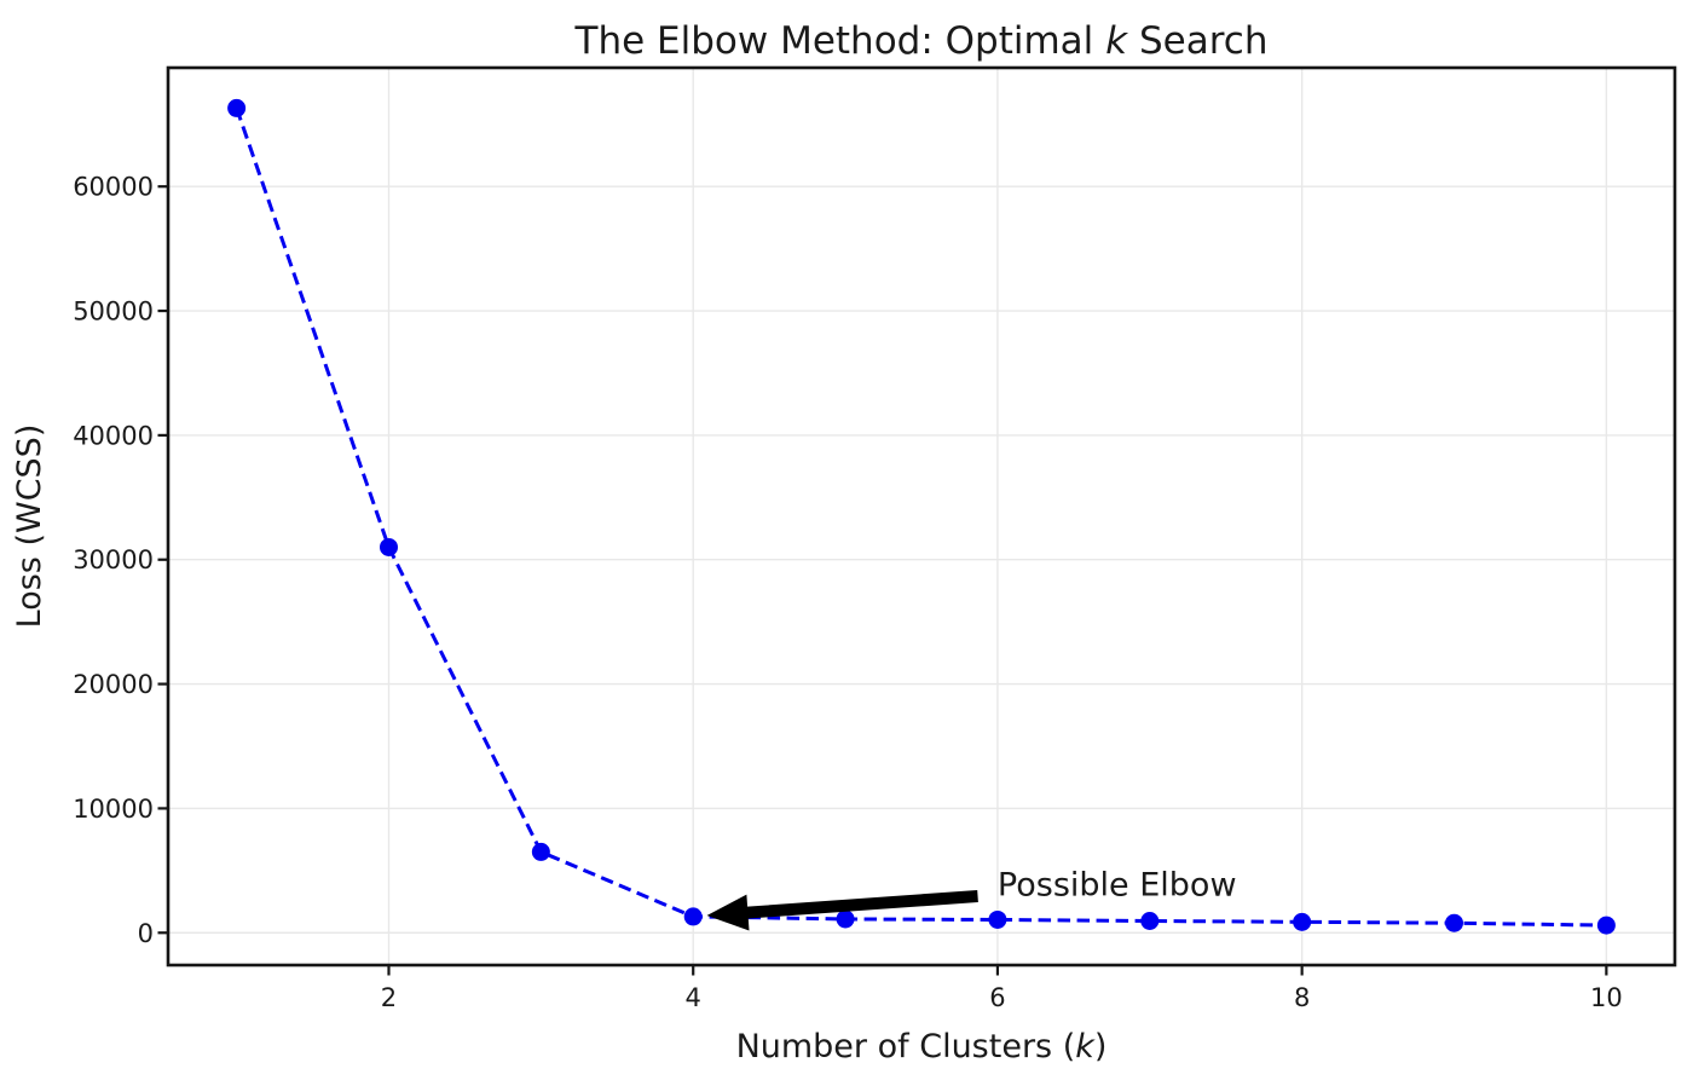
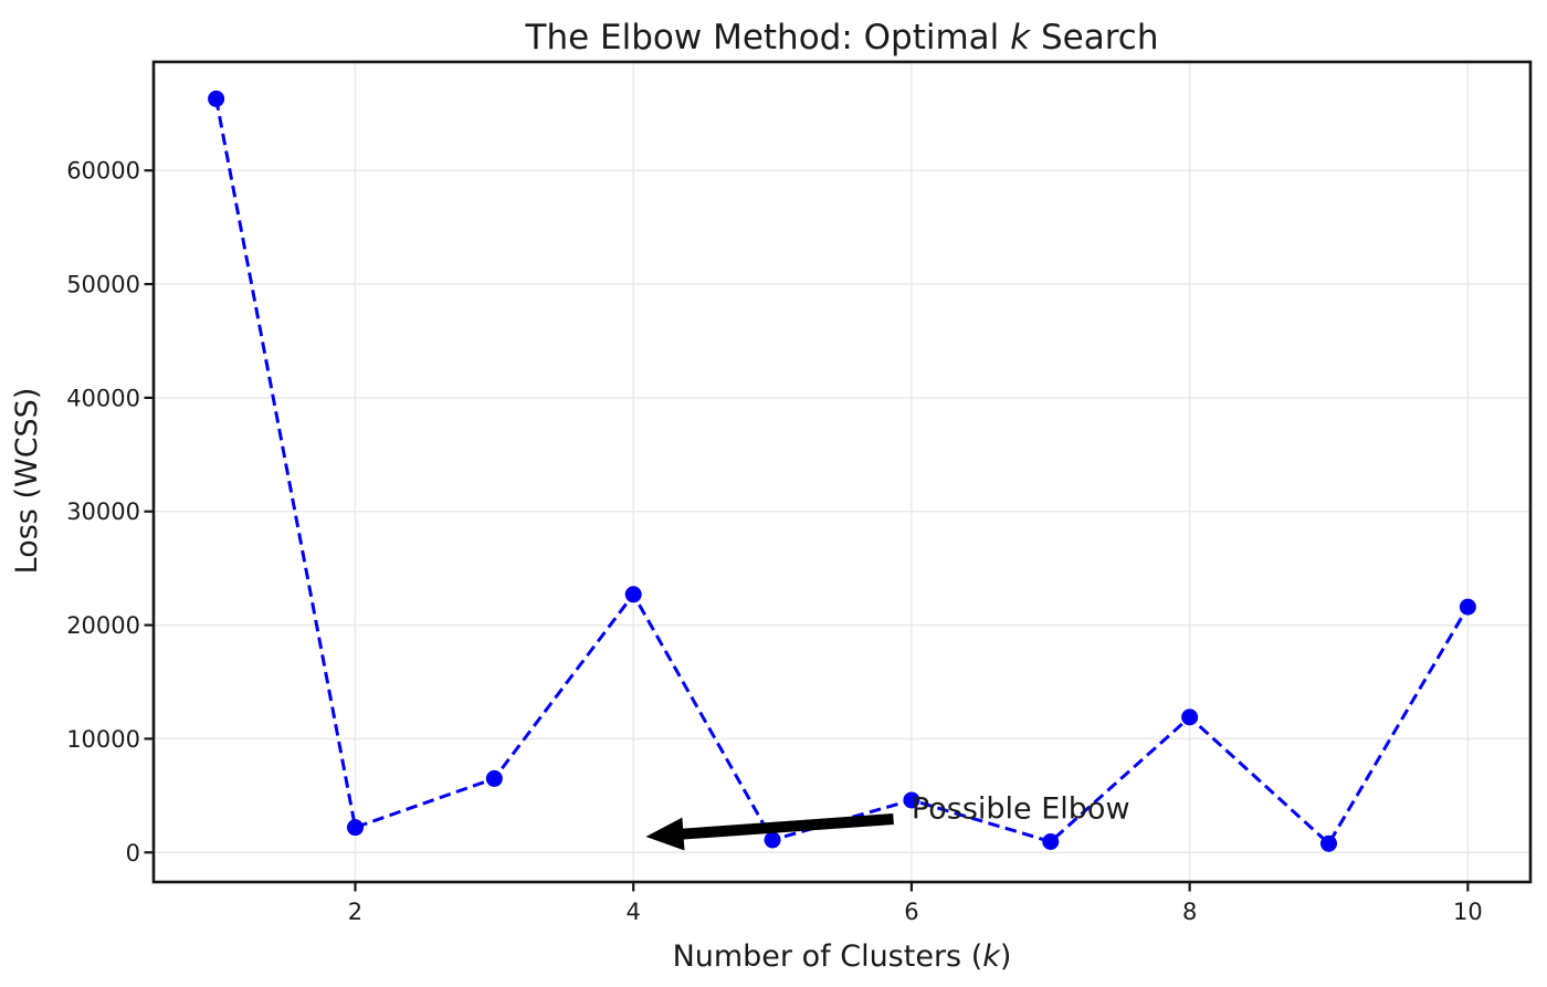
2: 31000 -> 2200
4: 1300 -> 22700
6: 1000 -> 4600
8: 900 -> 11900
10: 600 -> 21600
